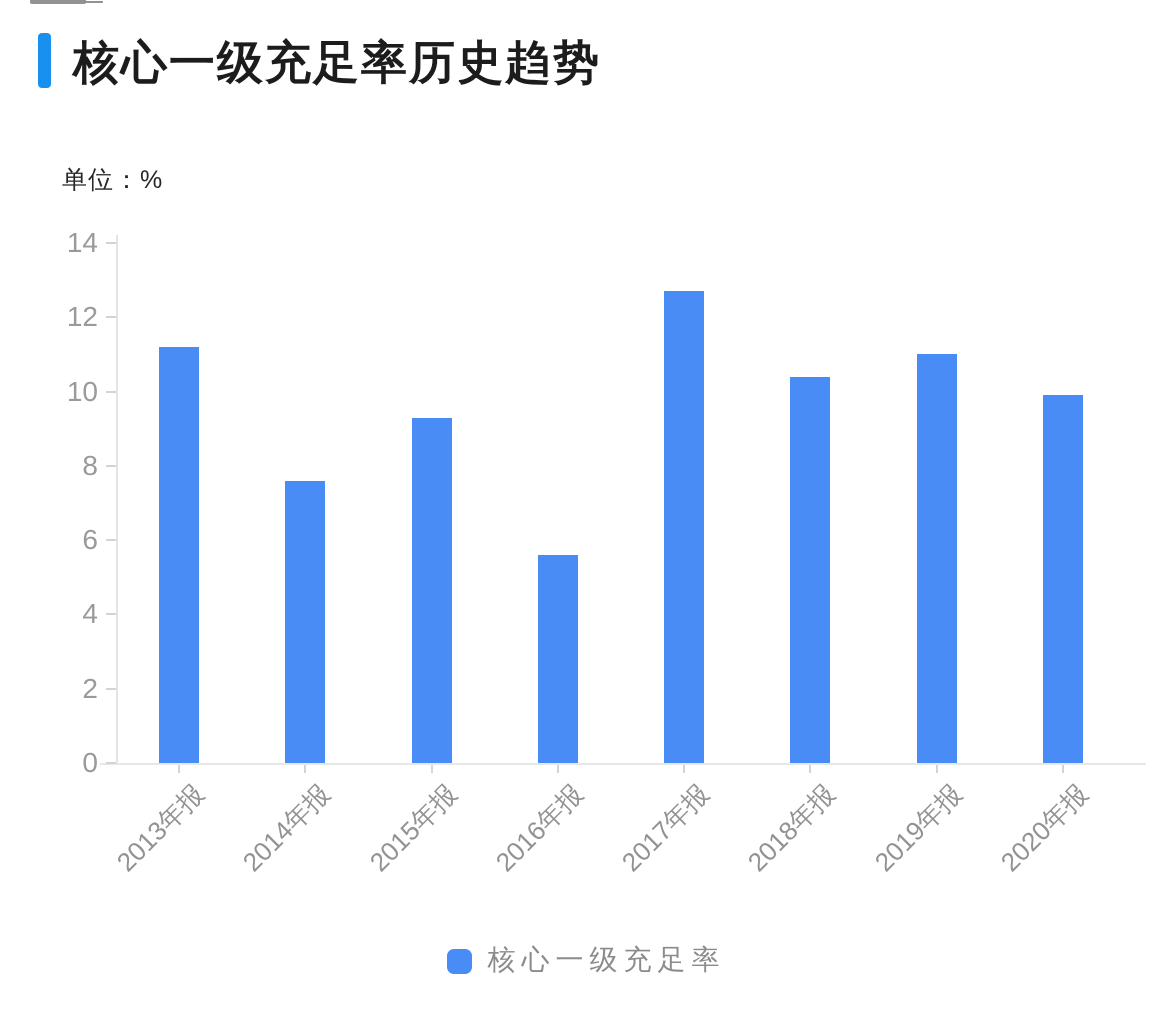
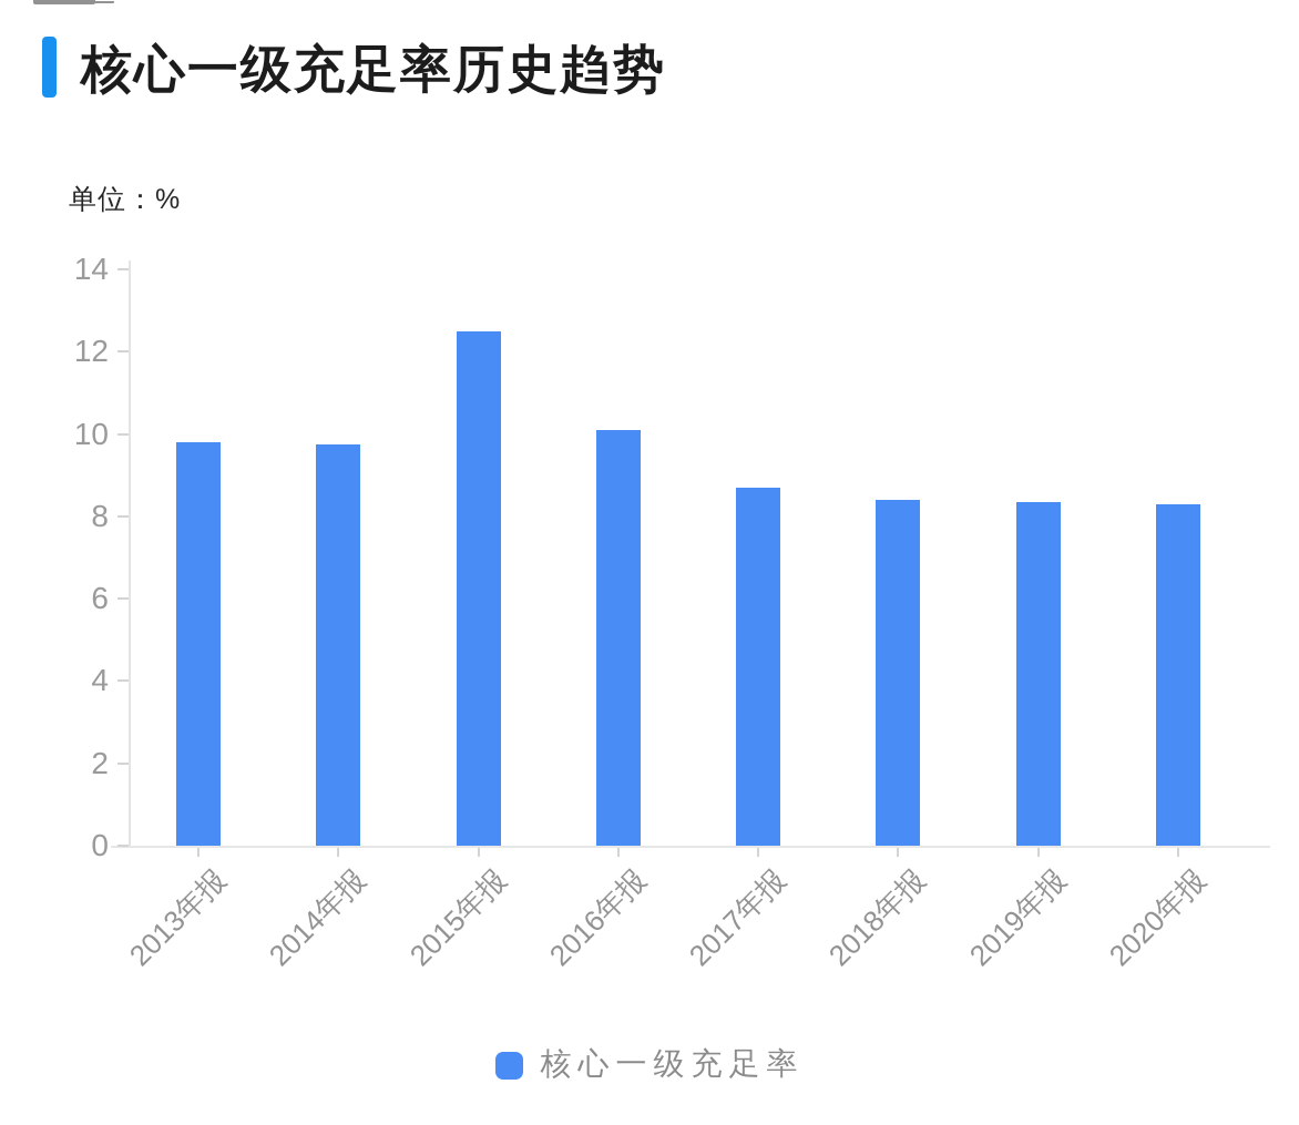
2013年报: 11.2 -> 9.8
2014年报: 7.6 -> 9.8
2015年报: 9.3 -> 12.5
2016年报: 5.6 -> 10.1
2017年报: 12.7 -> 8.7
2018年报: 10.4 -> 8.4
2019年报: 11.0 -> 8.3
2020年报: 9.9 -> 8.3
